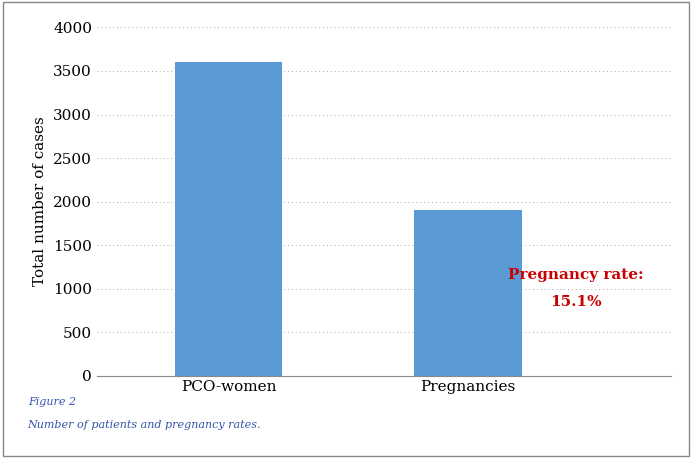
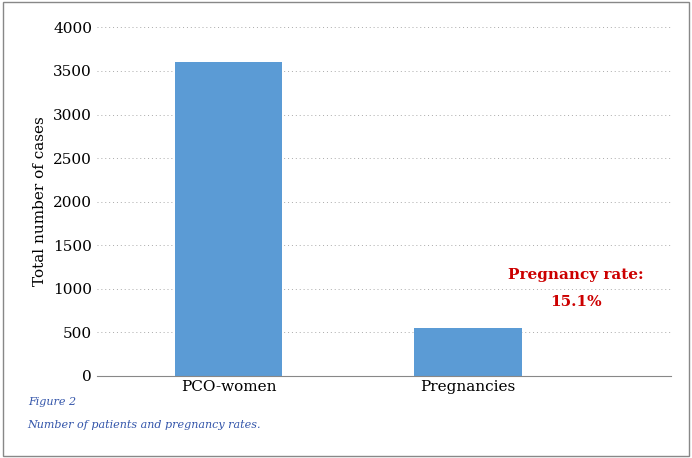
Pregnancies: 1900 -> 540
